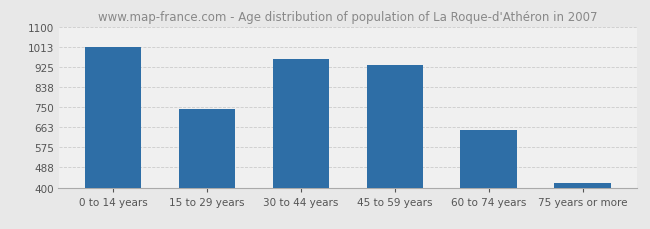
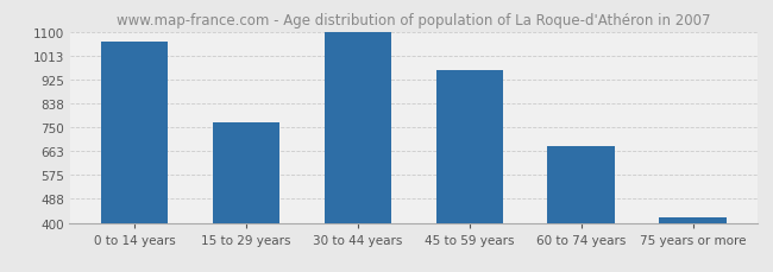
0 to 14 years: 1010 -> 1065
15 to 29 years: 740 -> 770
30 to 44 years: 960 -> 1100
45 to 59 years: 935 -> 960
60 to 74 years: 650 -> 680
